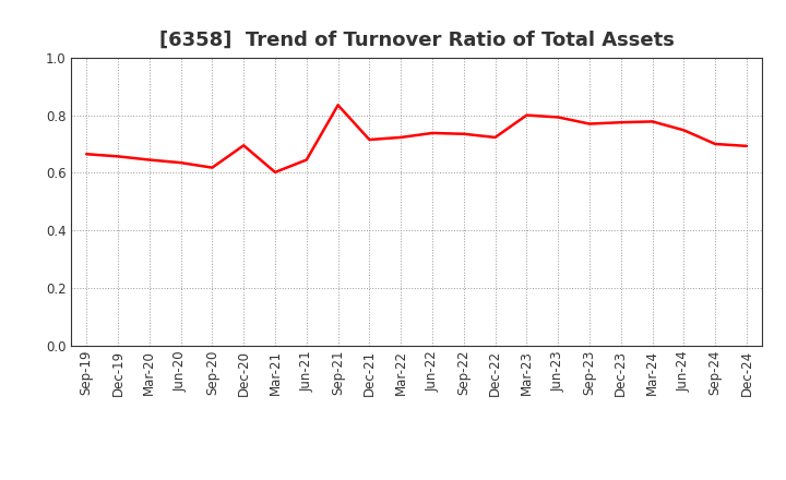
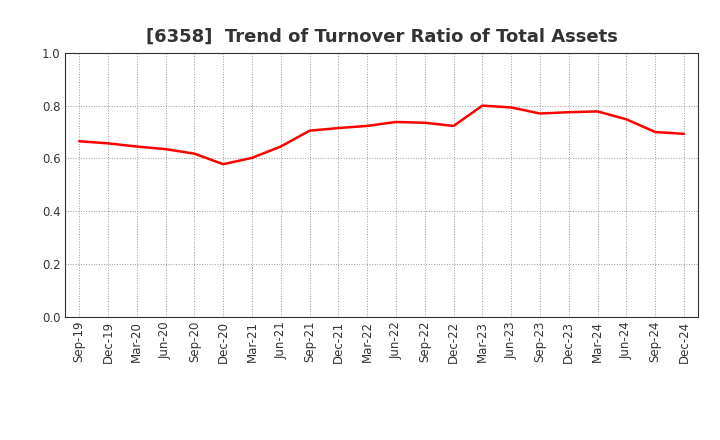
Dec-20: 0.695 -> 0.578
Sep-21: 0.835 -> 0.705
